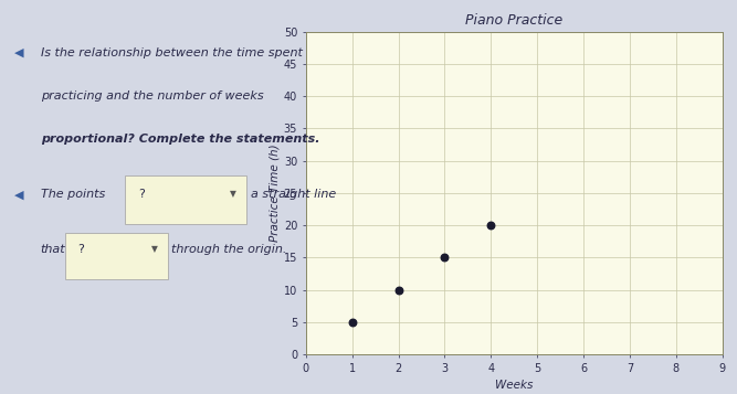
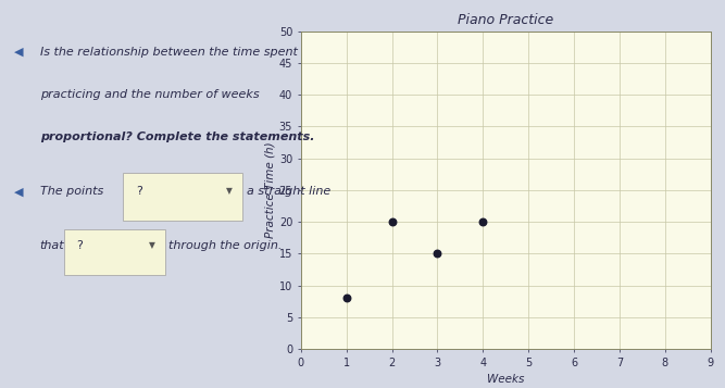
1: 5 -> 8
2: 10 -> 20
